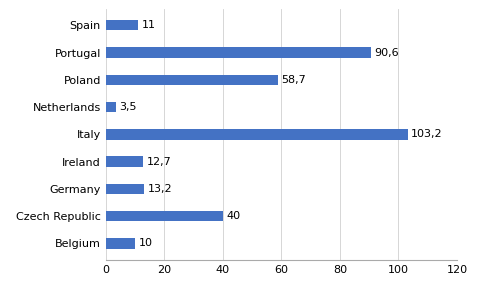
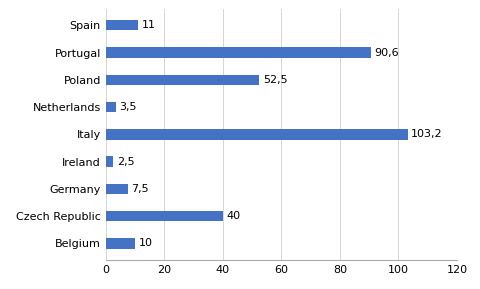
Poland: 58,7 -> 52,5
Ireland: 12,7 -> 2,5
Germany: 13,2 -> 7,5
